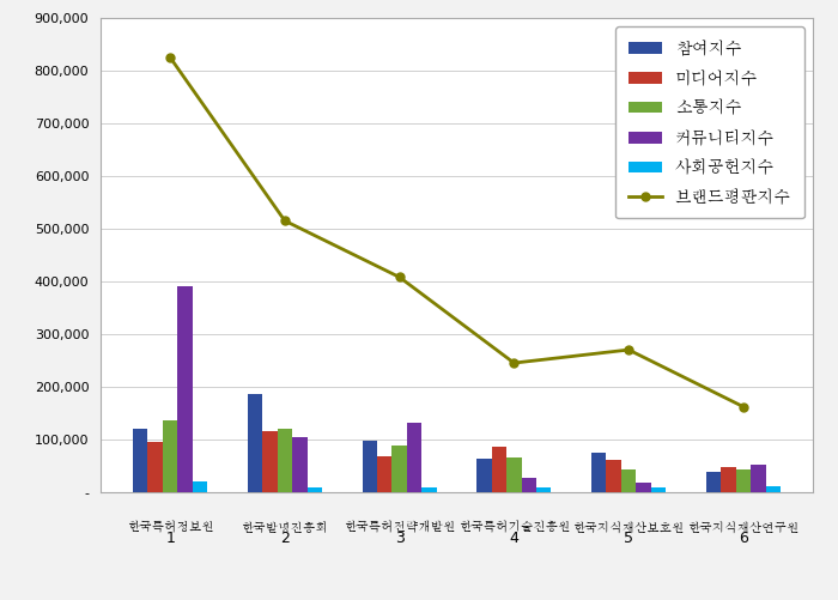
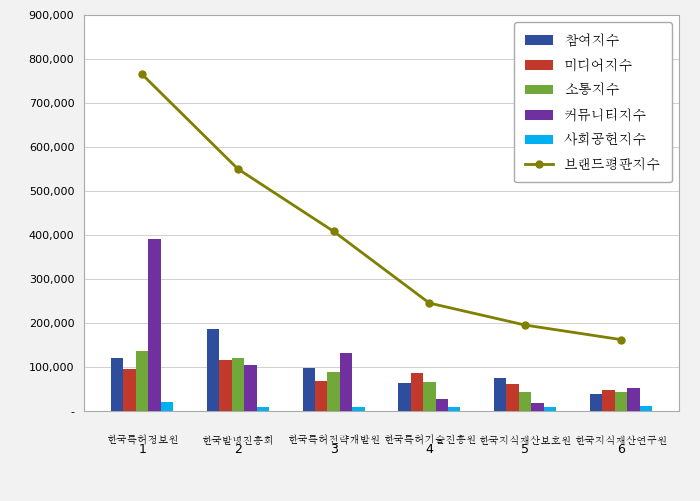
브랜드평판지수/1: 825,000 -> 765,000
브랜드평판지수/2: 515,000 -> 550,000
브랜드평판지수/5: 270,000 -> 195,000
